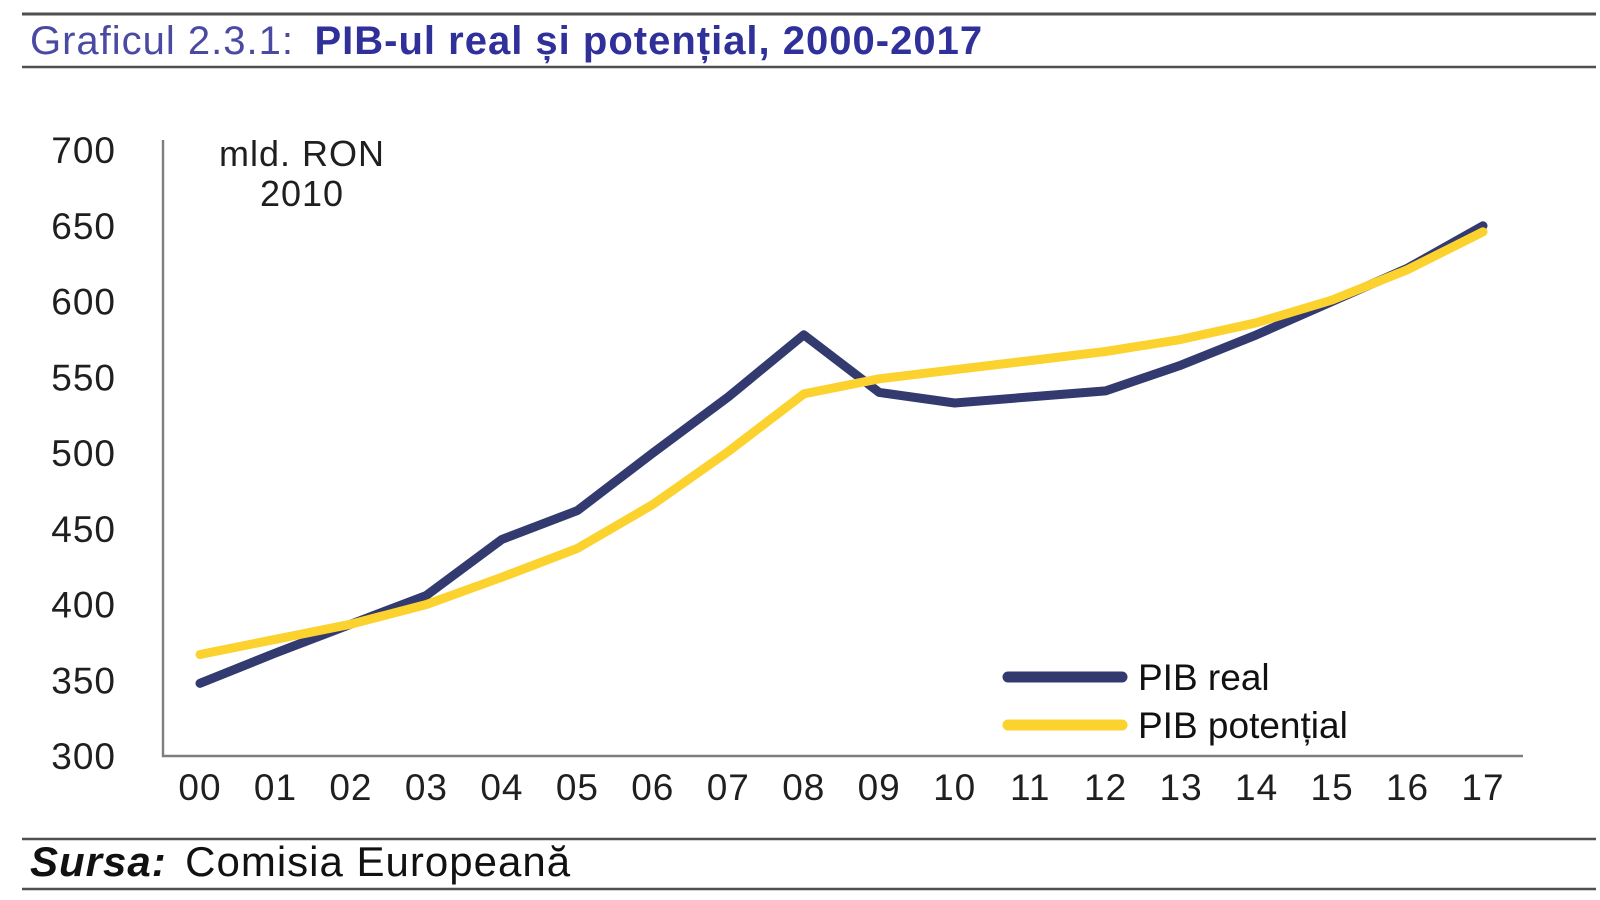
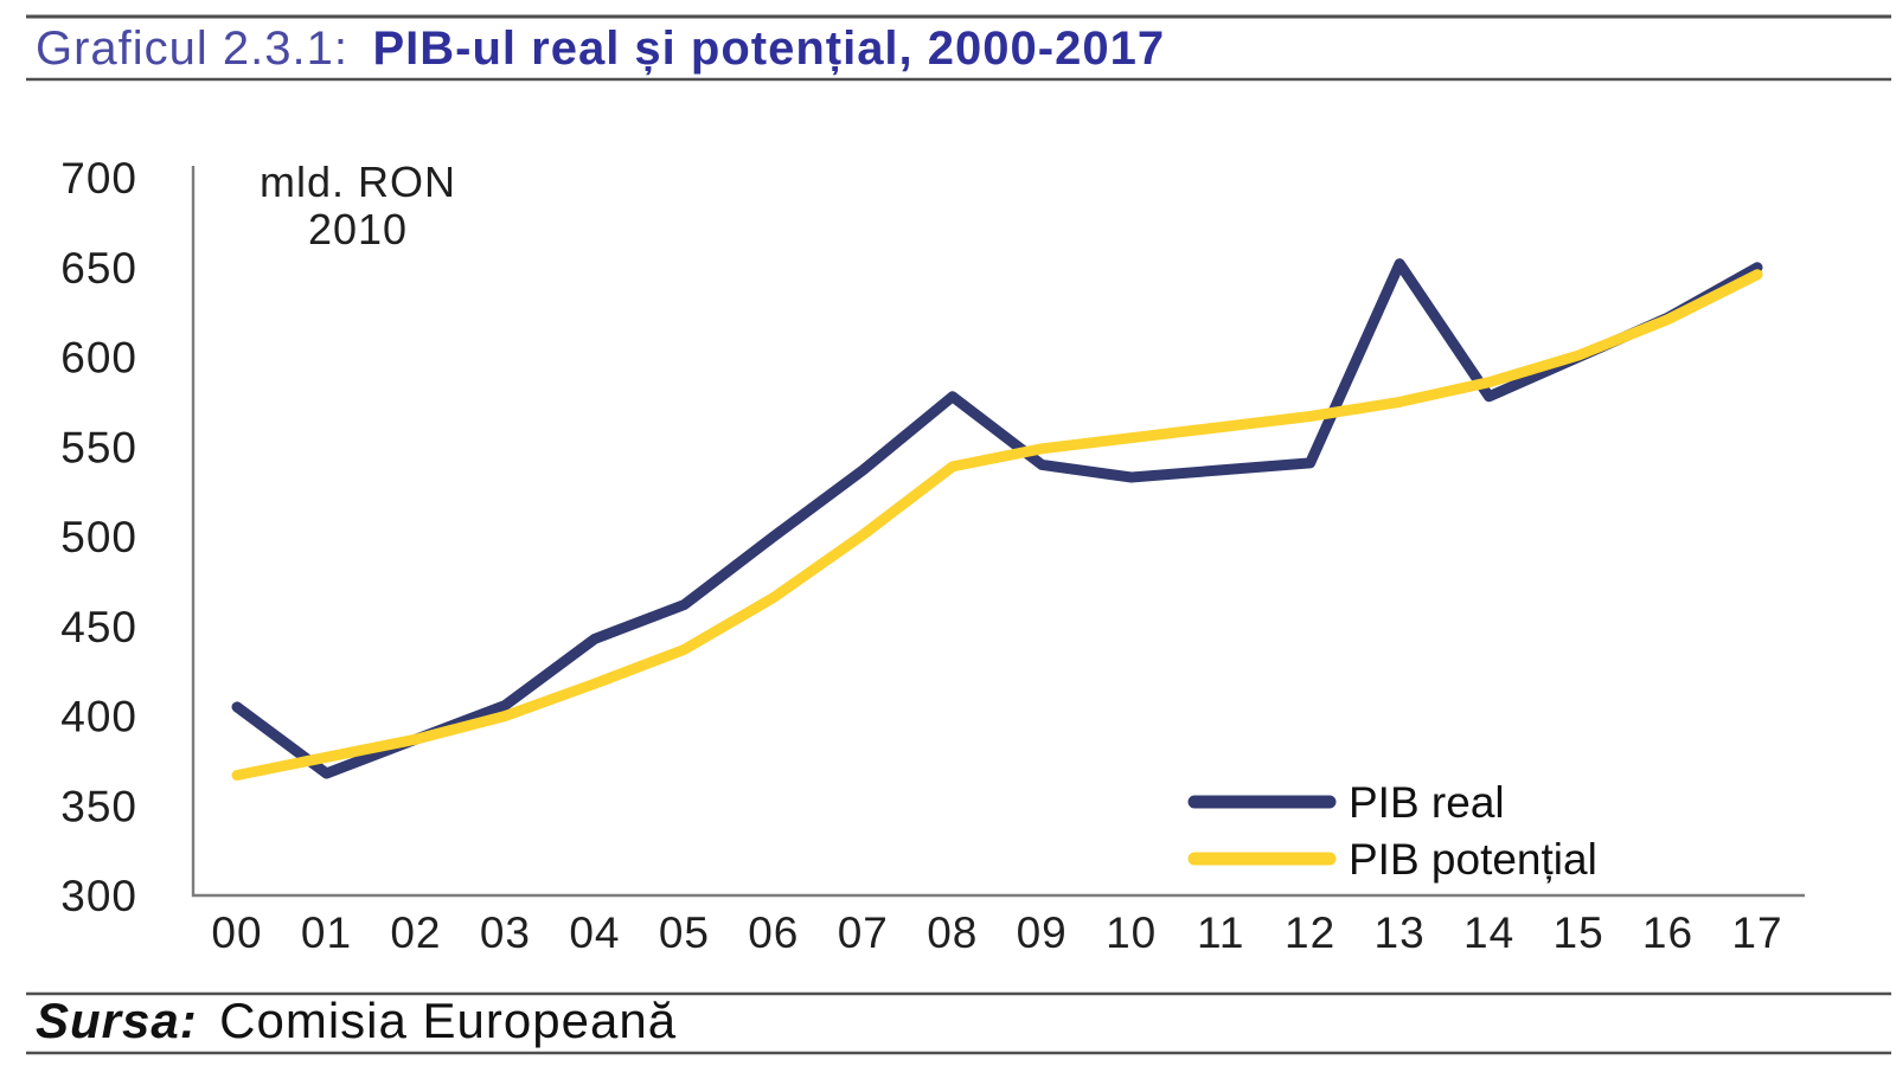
PIB real/00: 348 -> 405
PIB real/13: 558 -> 652
